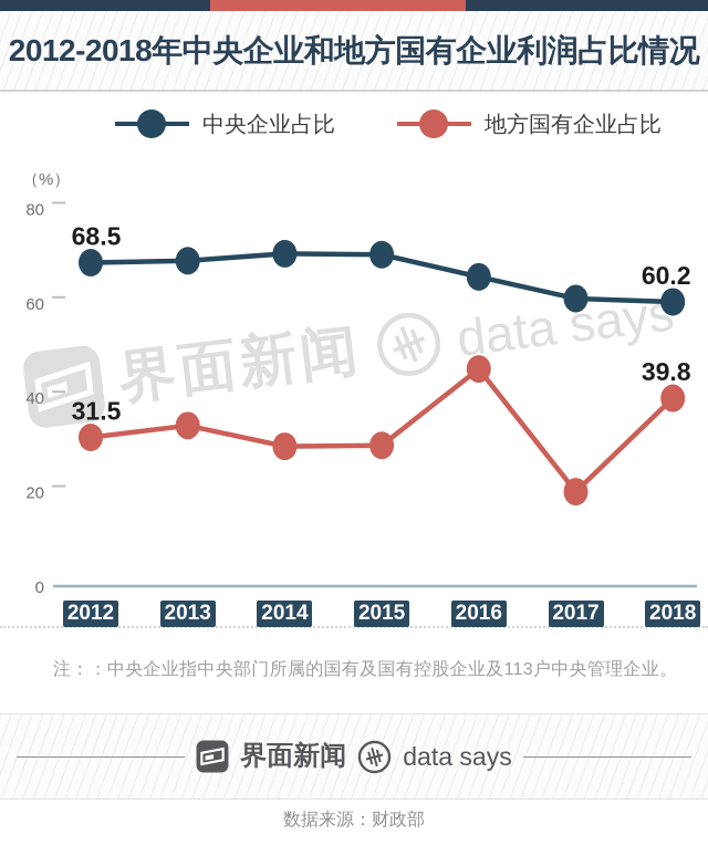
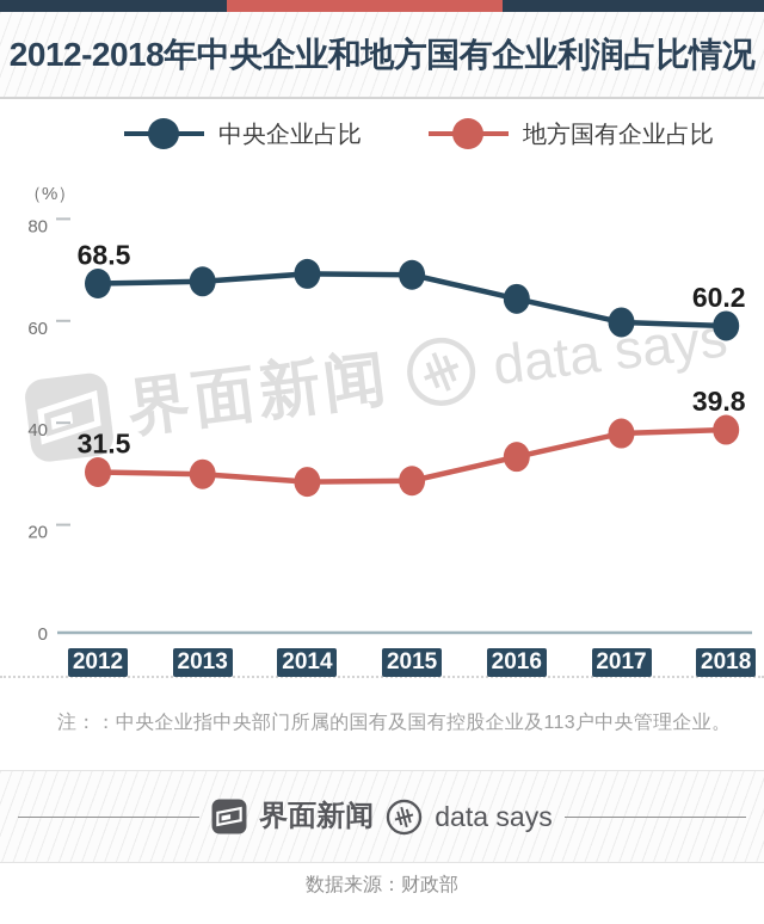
地方国有企业占比/2013: 34 -> 31
地方国有企业占比/2016: 46 -> 34
地方国有企业占比/2017: 20 -> 39
